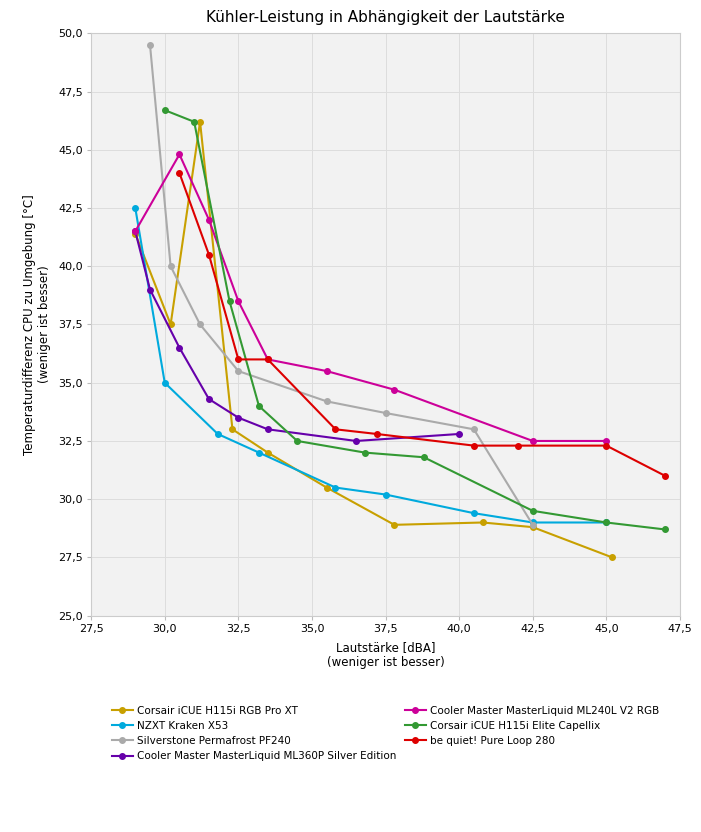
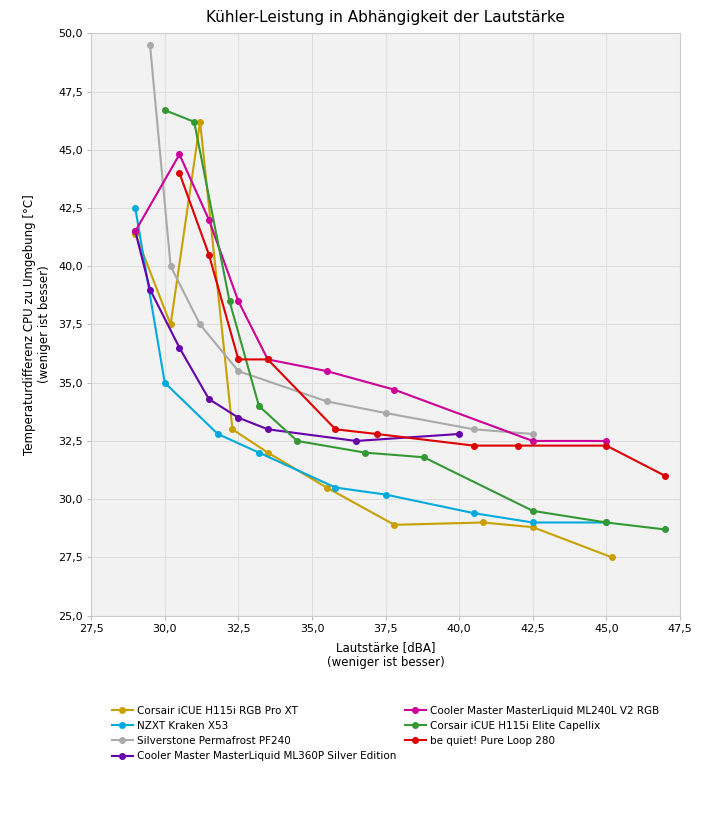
Silverstone Permafrost PF240/42,5: 28,9 -> 32,8
